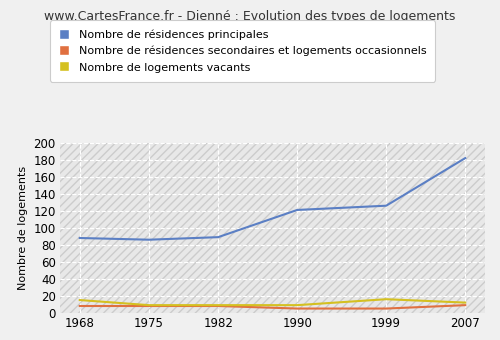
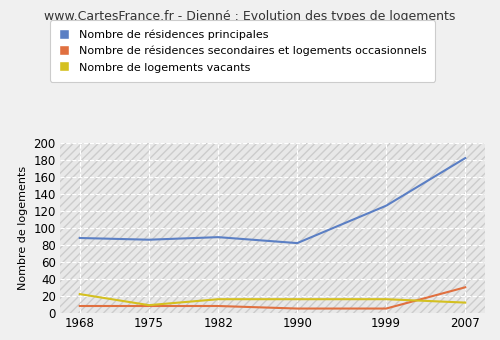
Nombre de logements vacants/1968: 15 -> 22
Nombre de logements vacants/1982: 9 -> 16
Nombre de résidences principales/1990: 121 -> 82
Nombre de logements vacants/1990: 9 -> 16
Nombre de résidences secondaires et logements occasionnels/2007: 9 -> 30
